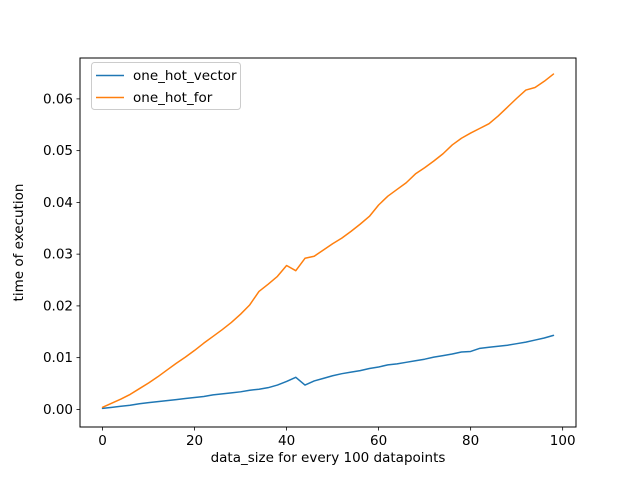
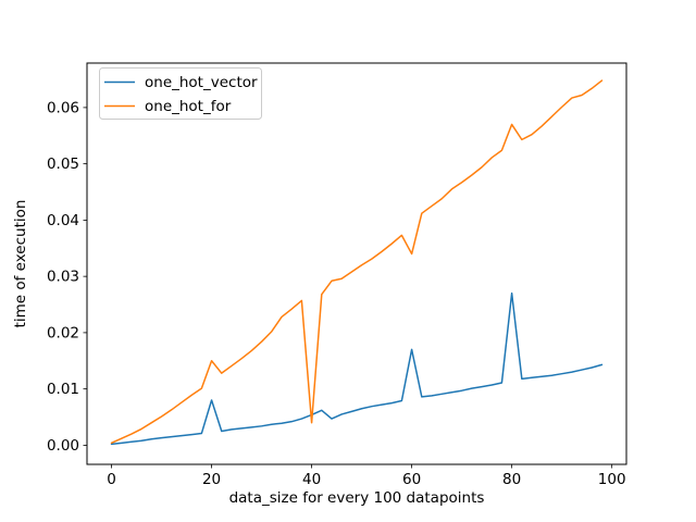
one_hot_vector/20: 0.002 -> 0.008
one_hot_for/20: 0.011 -> 0.015
one_hot_for/40: 0.028 -> 0.004
one_hot_vector/60: 0.008 -> 0.017
one_hot_for/60: 0.040 -> 0.034
one_hot_vector/80: 0.011 -> 0.027
one_hot_for/80: 0.053 -> 0.057
